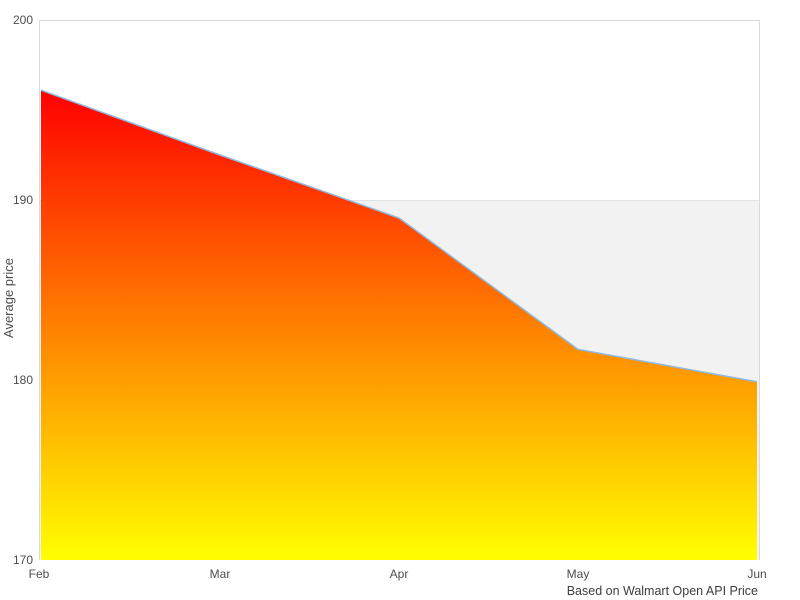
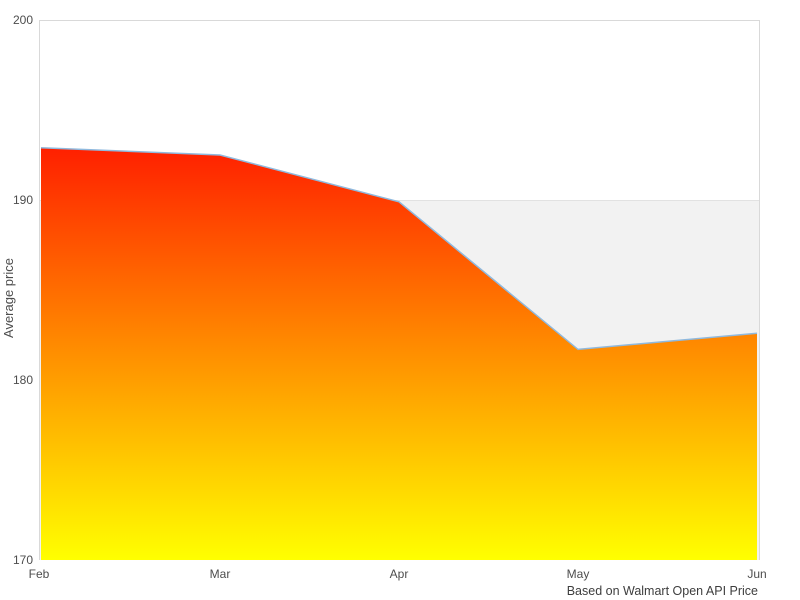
Feb: 196.1 -> 192.9
Apr: 189.0 -> 189.9
Jun: 179.9 -> 182.6
